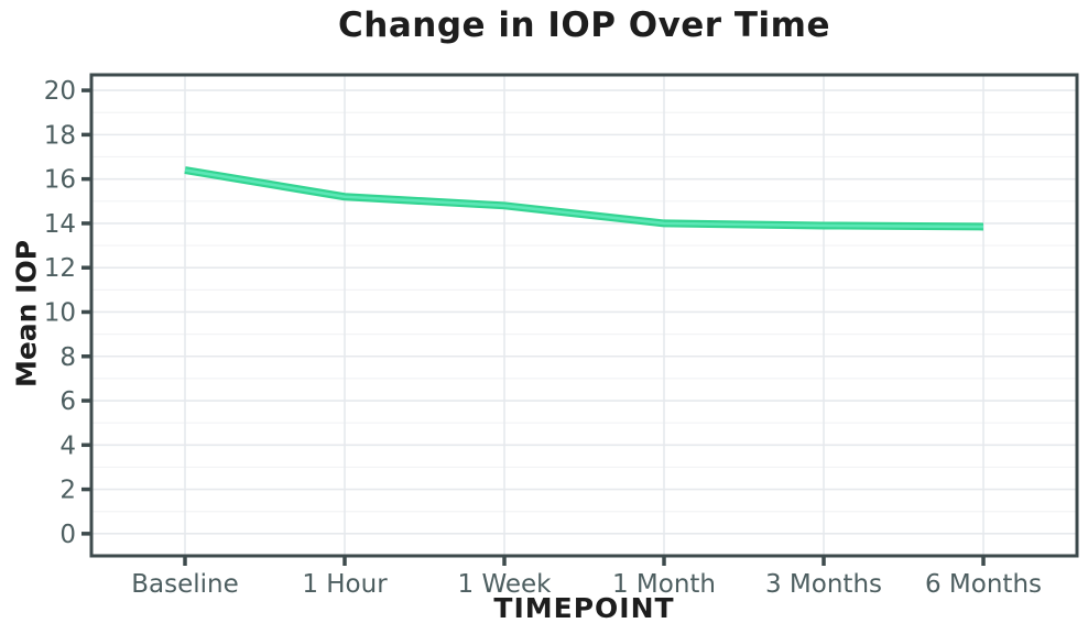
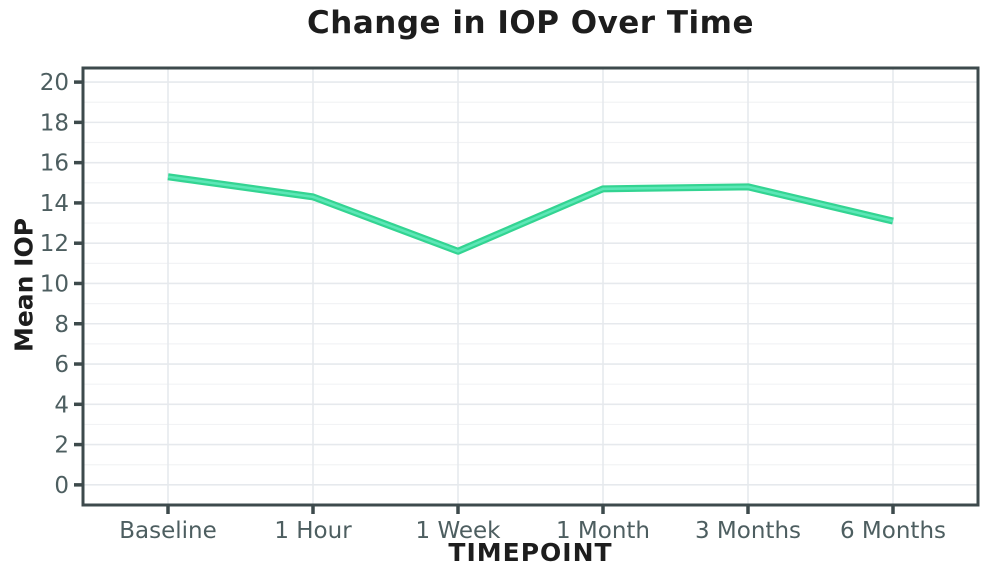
Baseline: 16.4 -> 15.3
1 Hour: 15.2 -> 14.3
1 Week: 14.8 -> 11.6
1 Month: 14.0 -> 14.7
3 Months: 13.9 -> 14.8
6 Months: 13.8 -> 13.1
